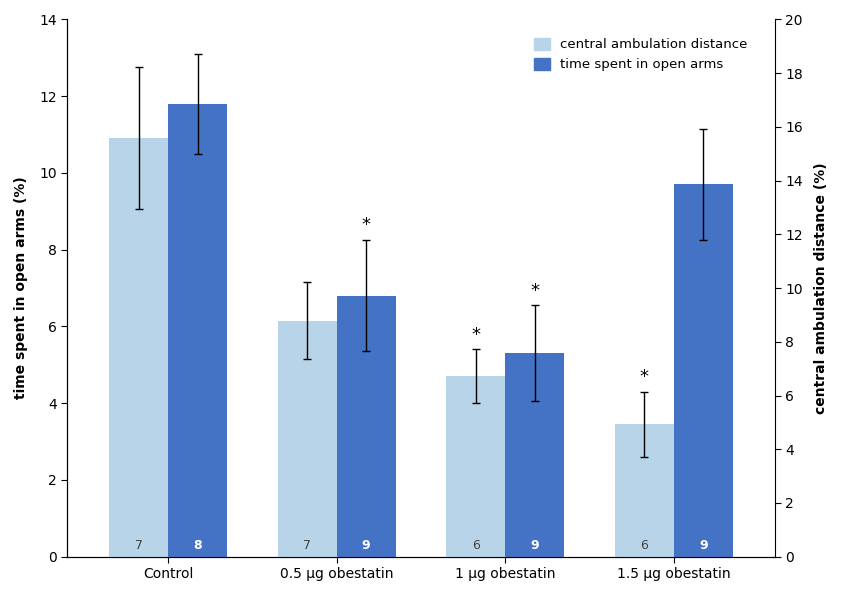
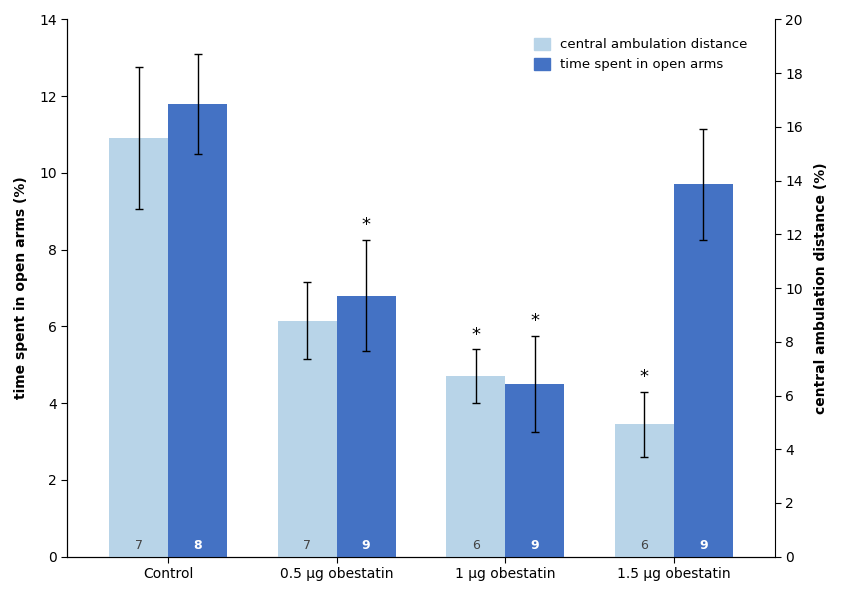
time spent in open arms/1 μg obestatin: 5.3 -> 4.5
